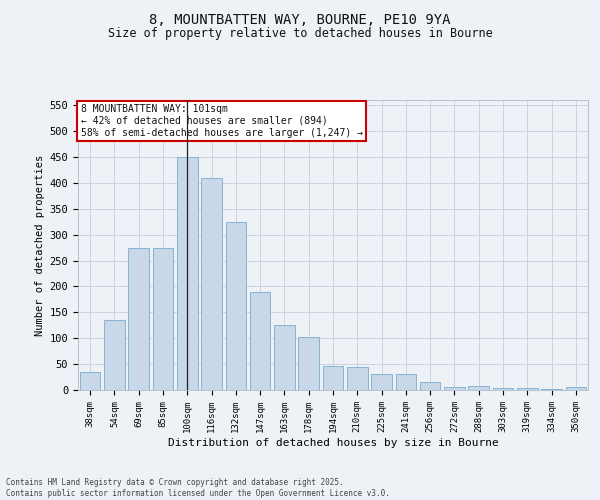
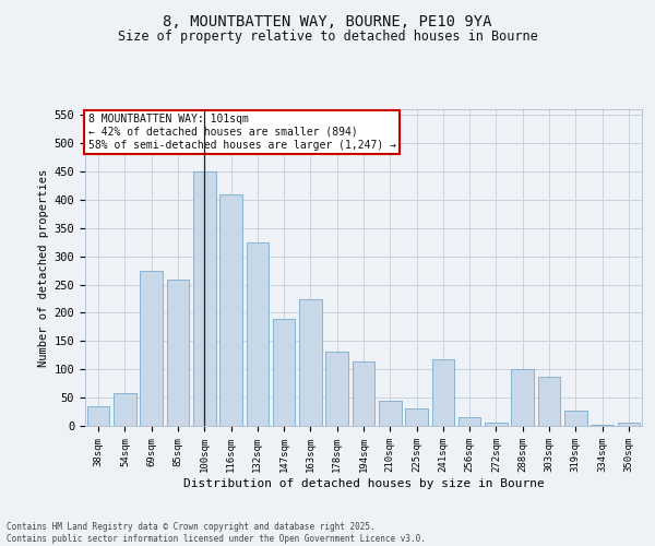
54sqm: 135 -> 58
85sqm: 275 -> 258
163sqm: 125 -> 224
178sqm: 102 -> 132
194sqm: 46 -> 114
241sqm: 31 -> 118
288sqm: 7 -> 100
303sqm: 3 -> 86
319sqm: 3 -> 28
